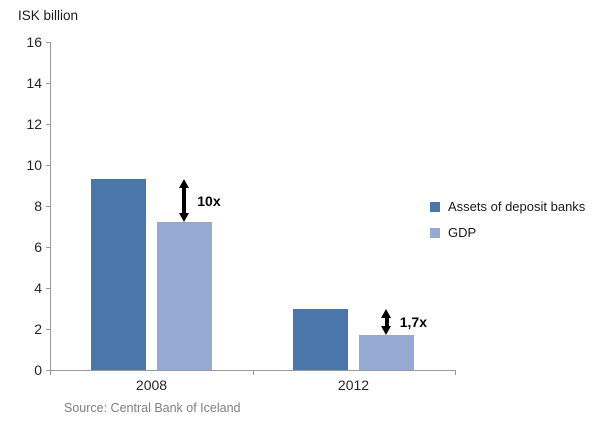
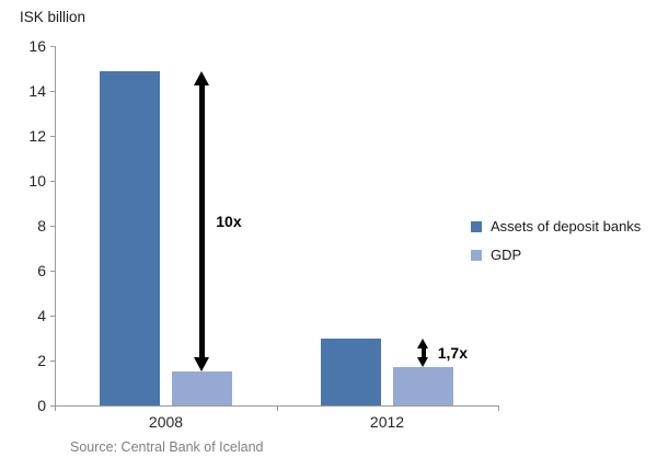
Assets of deposit banks/2008: 9.3 -> 14.9
GDP/2008: 7.2 -> 1.5
